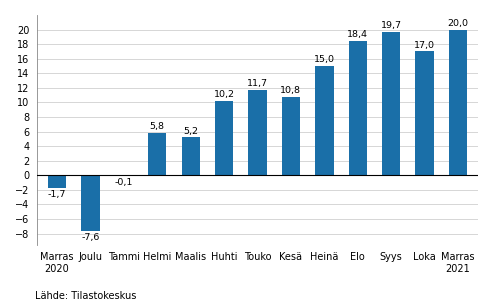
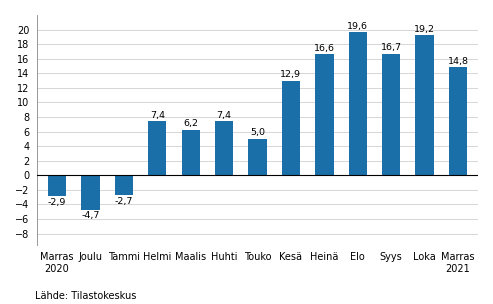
Marras 2020: -1,7 -> -2,9
Joulu: -7,6 -> -4,7
Tammi: -0,1 -> -2,7
Helmi: 5,8 -> 7,4
Maalis: 5,2 -> 6,2
Huhti: 10,2 -> 7,4
Touko: 11,7 -> 5,0
Kesä: 10,8 -> 12,9
Heinä: 15,0 -> 16,6
Elo: 18,4 -> 19,6
Syys: 19,7 -> 16,7
Loka: 17,0 -> 19,2
Marras 2021: 20,0 -> 14,8
